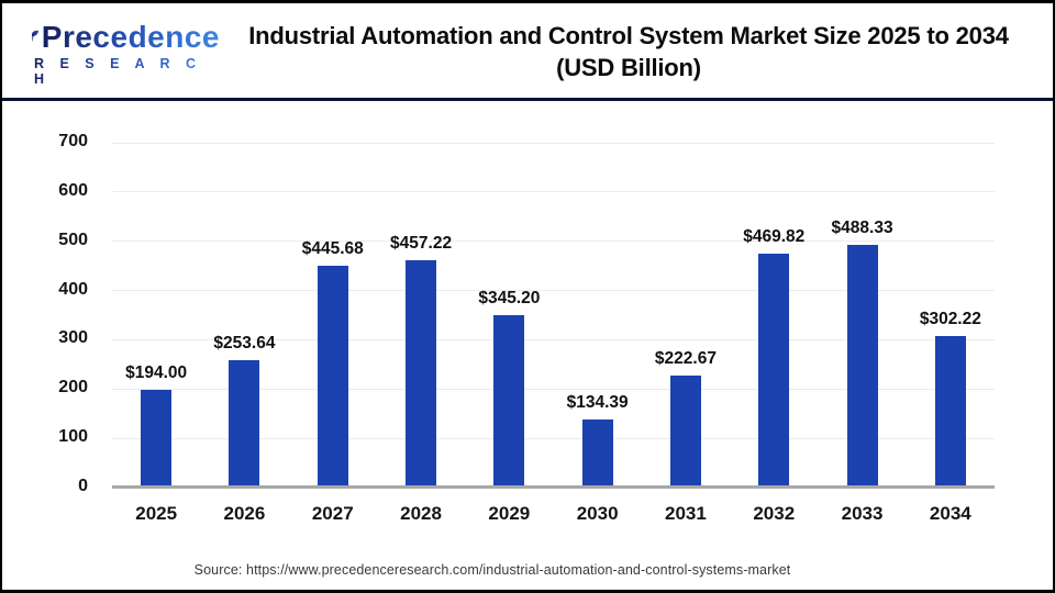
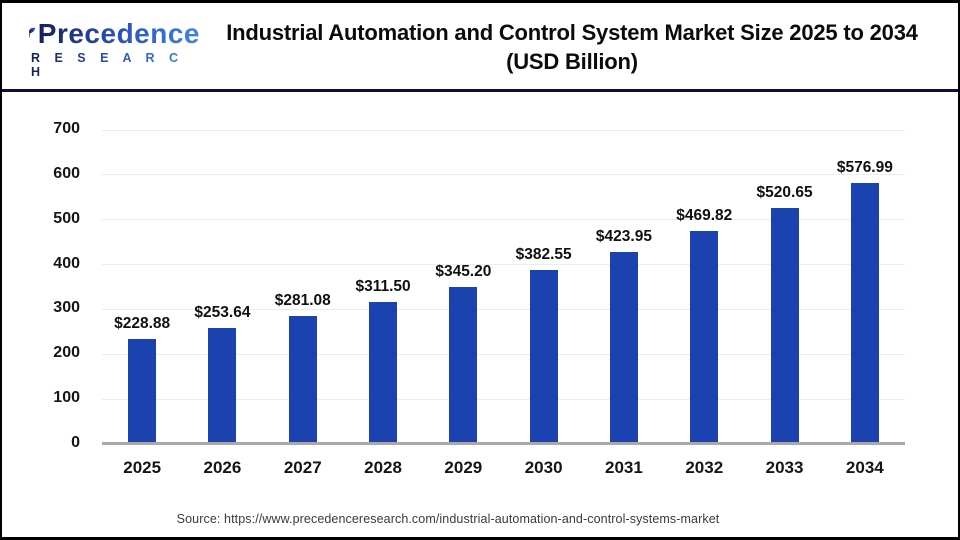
2025: $194.00 -> $228.88
2027: $445.68 -> $281.08
2028: $457.22 -> $311.50
2030: $134.39 -> $382.55
2031: $222.67 -> $423.95
2033: $488.33 -> $520.65
2034: $302.22 -> $576.99
